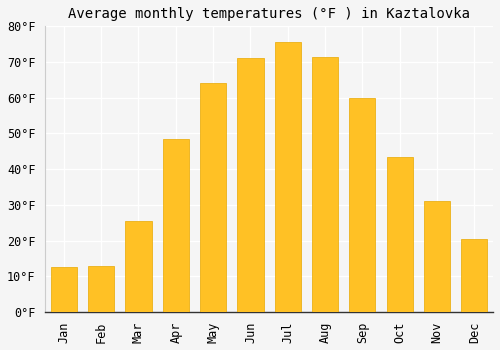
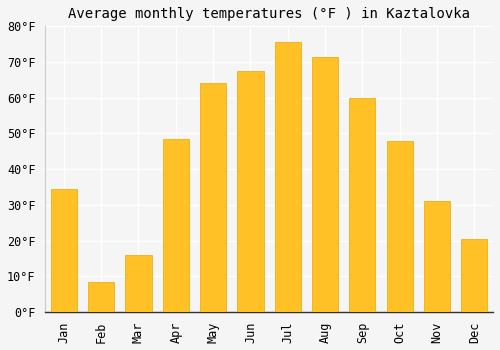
Jan: 12.5°F -> 34.5°F
Feb: 13.0°F -> 8.5°F
Mar: 25.5°F -> 16.0°F
Jun: 71.0°F -> 67.5°F
Oct: 43.5°F -> 48.0°F
